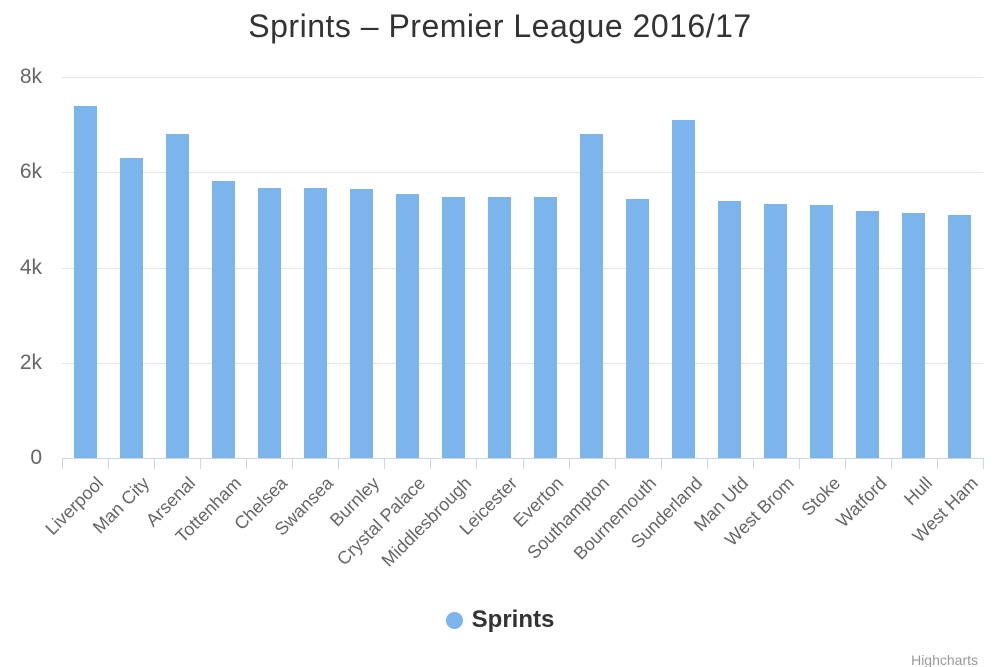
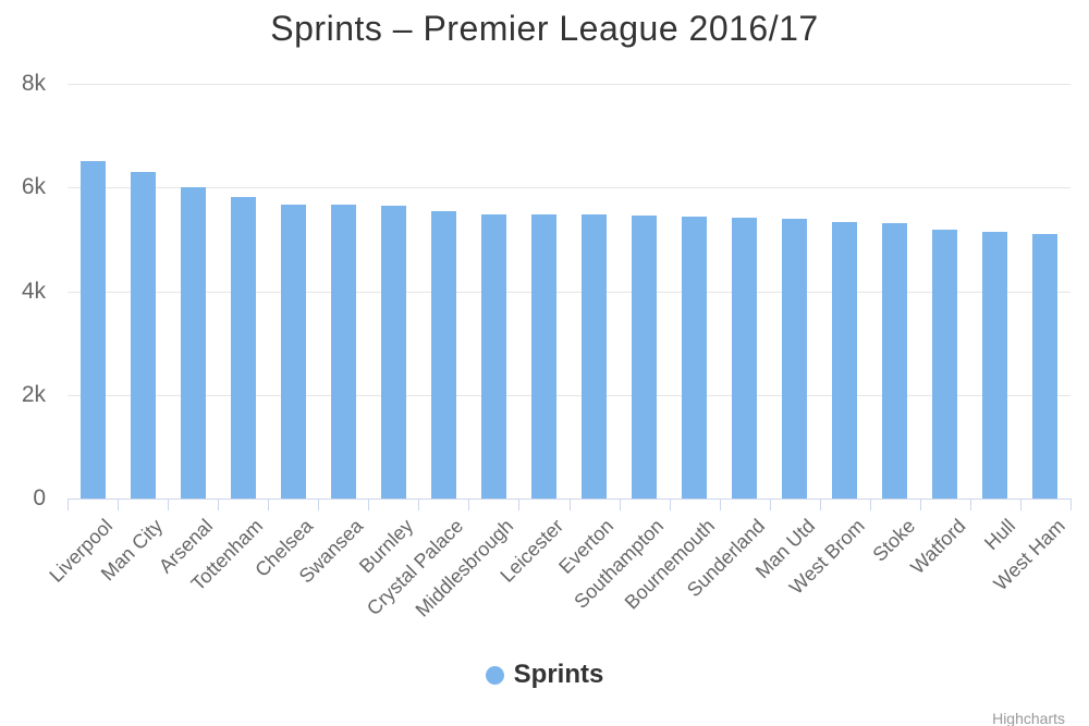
Liverpool: 7.4k -> 6.5k
Arsenal: 6.8k -> 6.0k
Southampton: 6.8k -> 5.5k
Sunderland: 7.1k -> 5.4k
